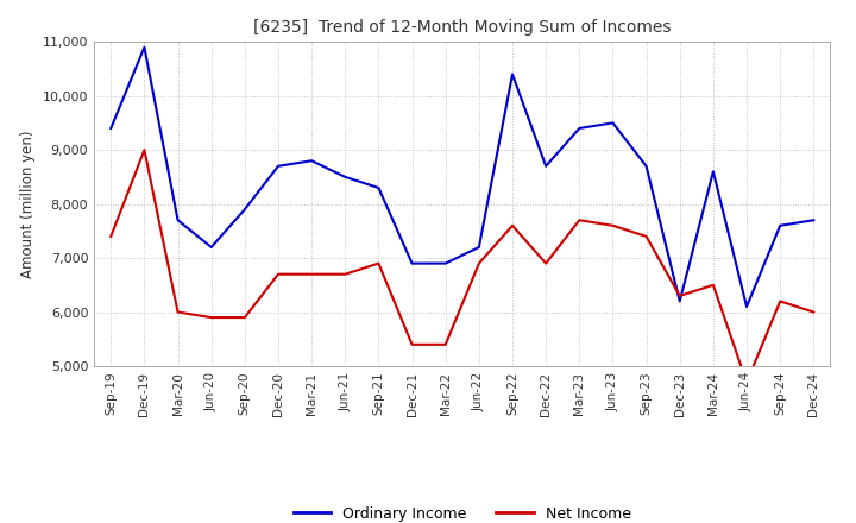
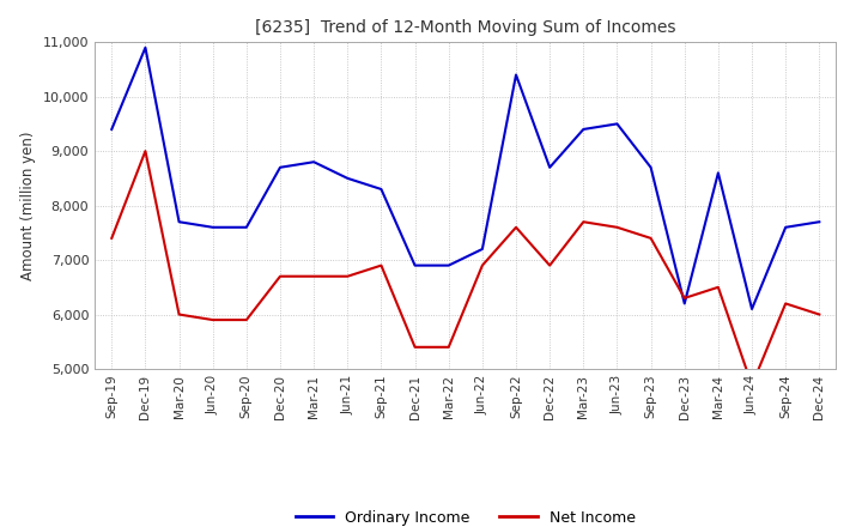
Ordinary Income/Jun-20: 7,200 -> 7,600
Ordinary Income/Sep-20: 7,900 -> 7,600
